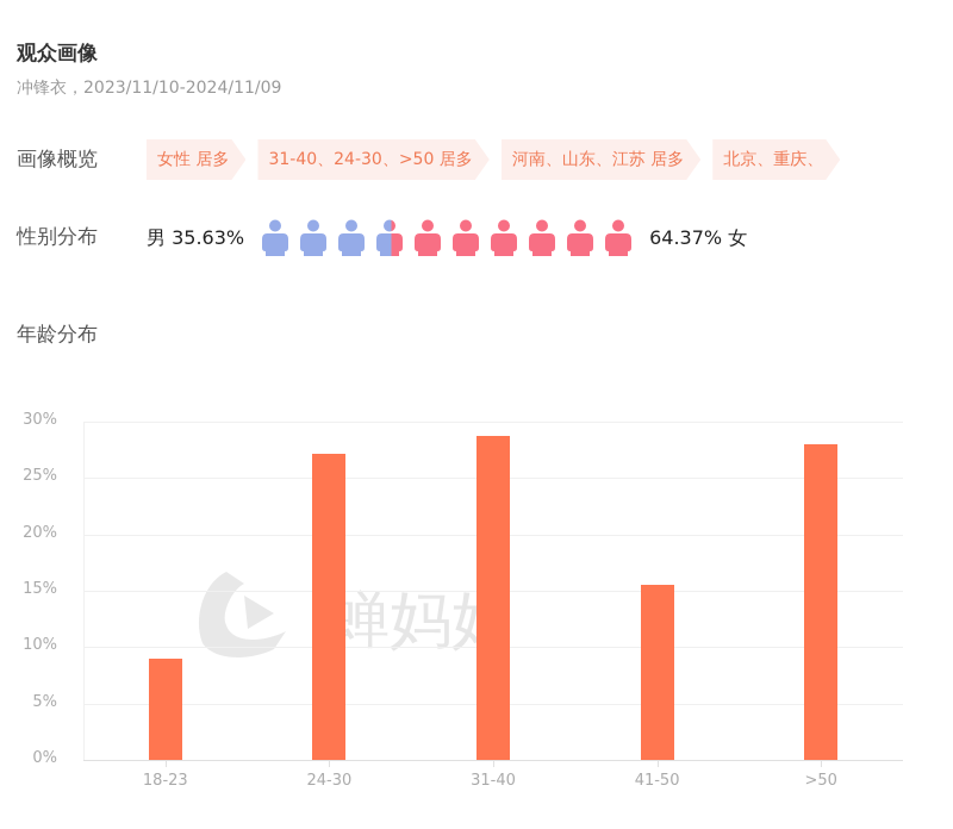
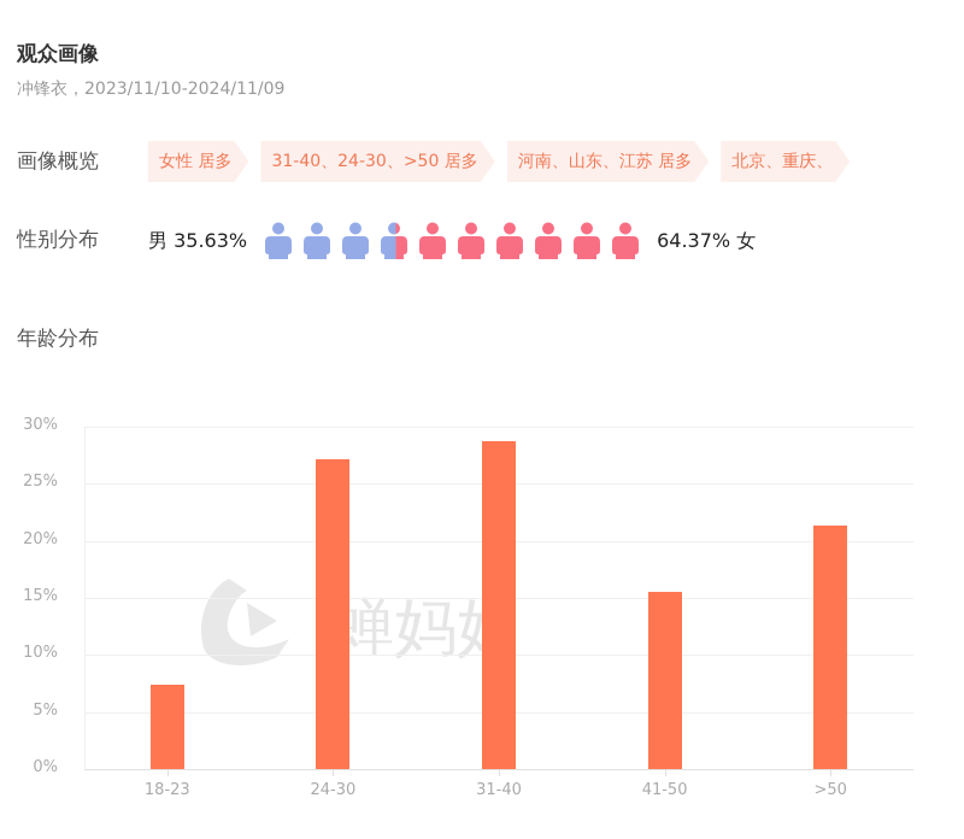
18-23: 9% -> 7%
>50: 28% -> 21%
